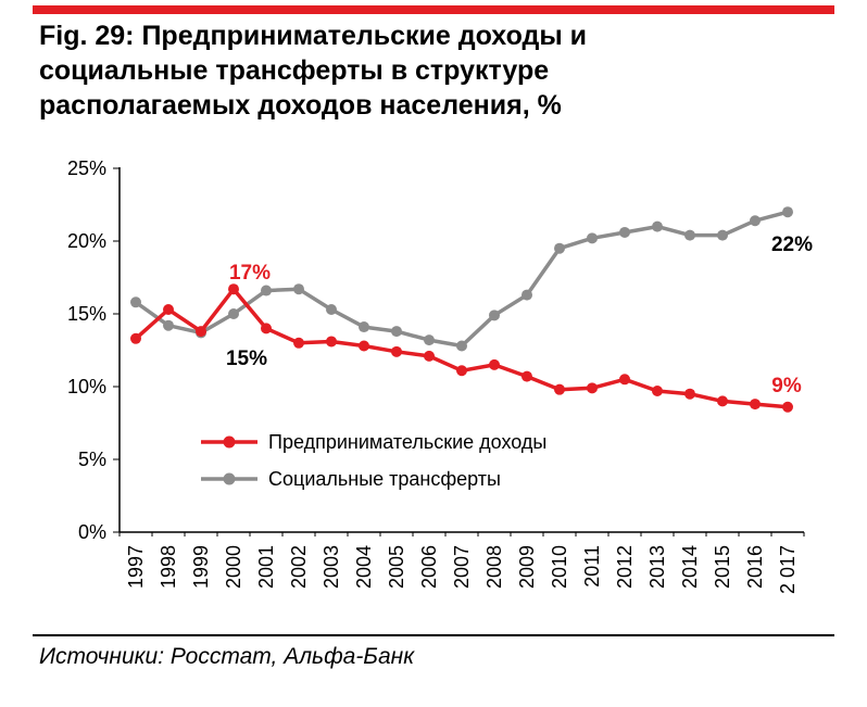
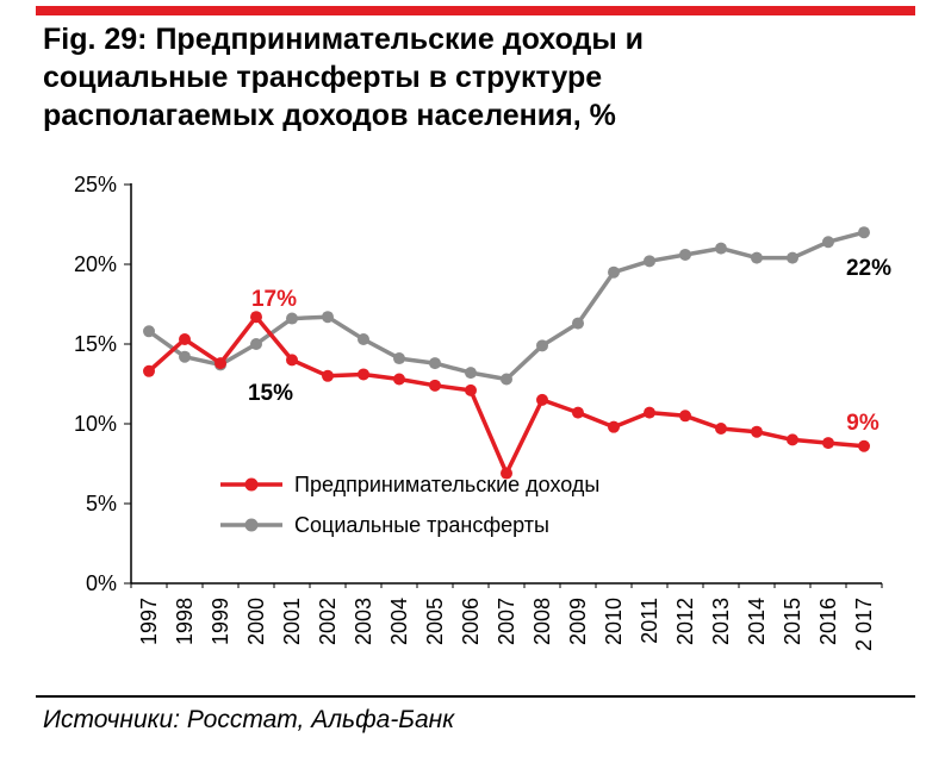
Предпринимательские доходы/2007: 11.1% -> 6.9%
Предпринимательские доходы/2011: 9.9% -> 10.7%
